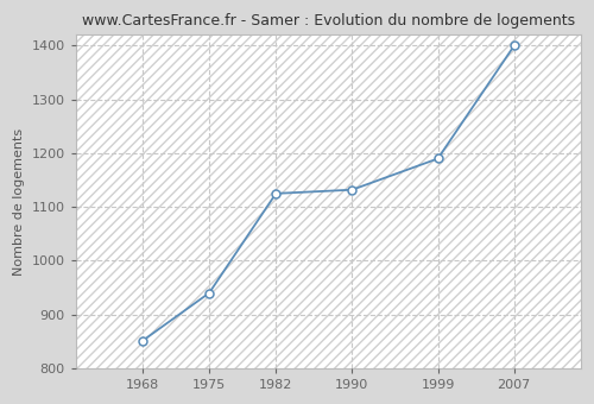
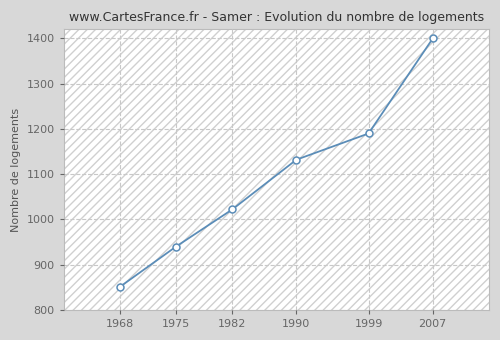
1982: 1125 -> 1022
